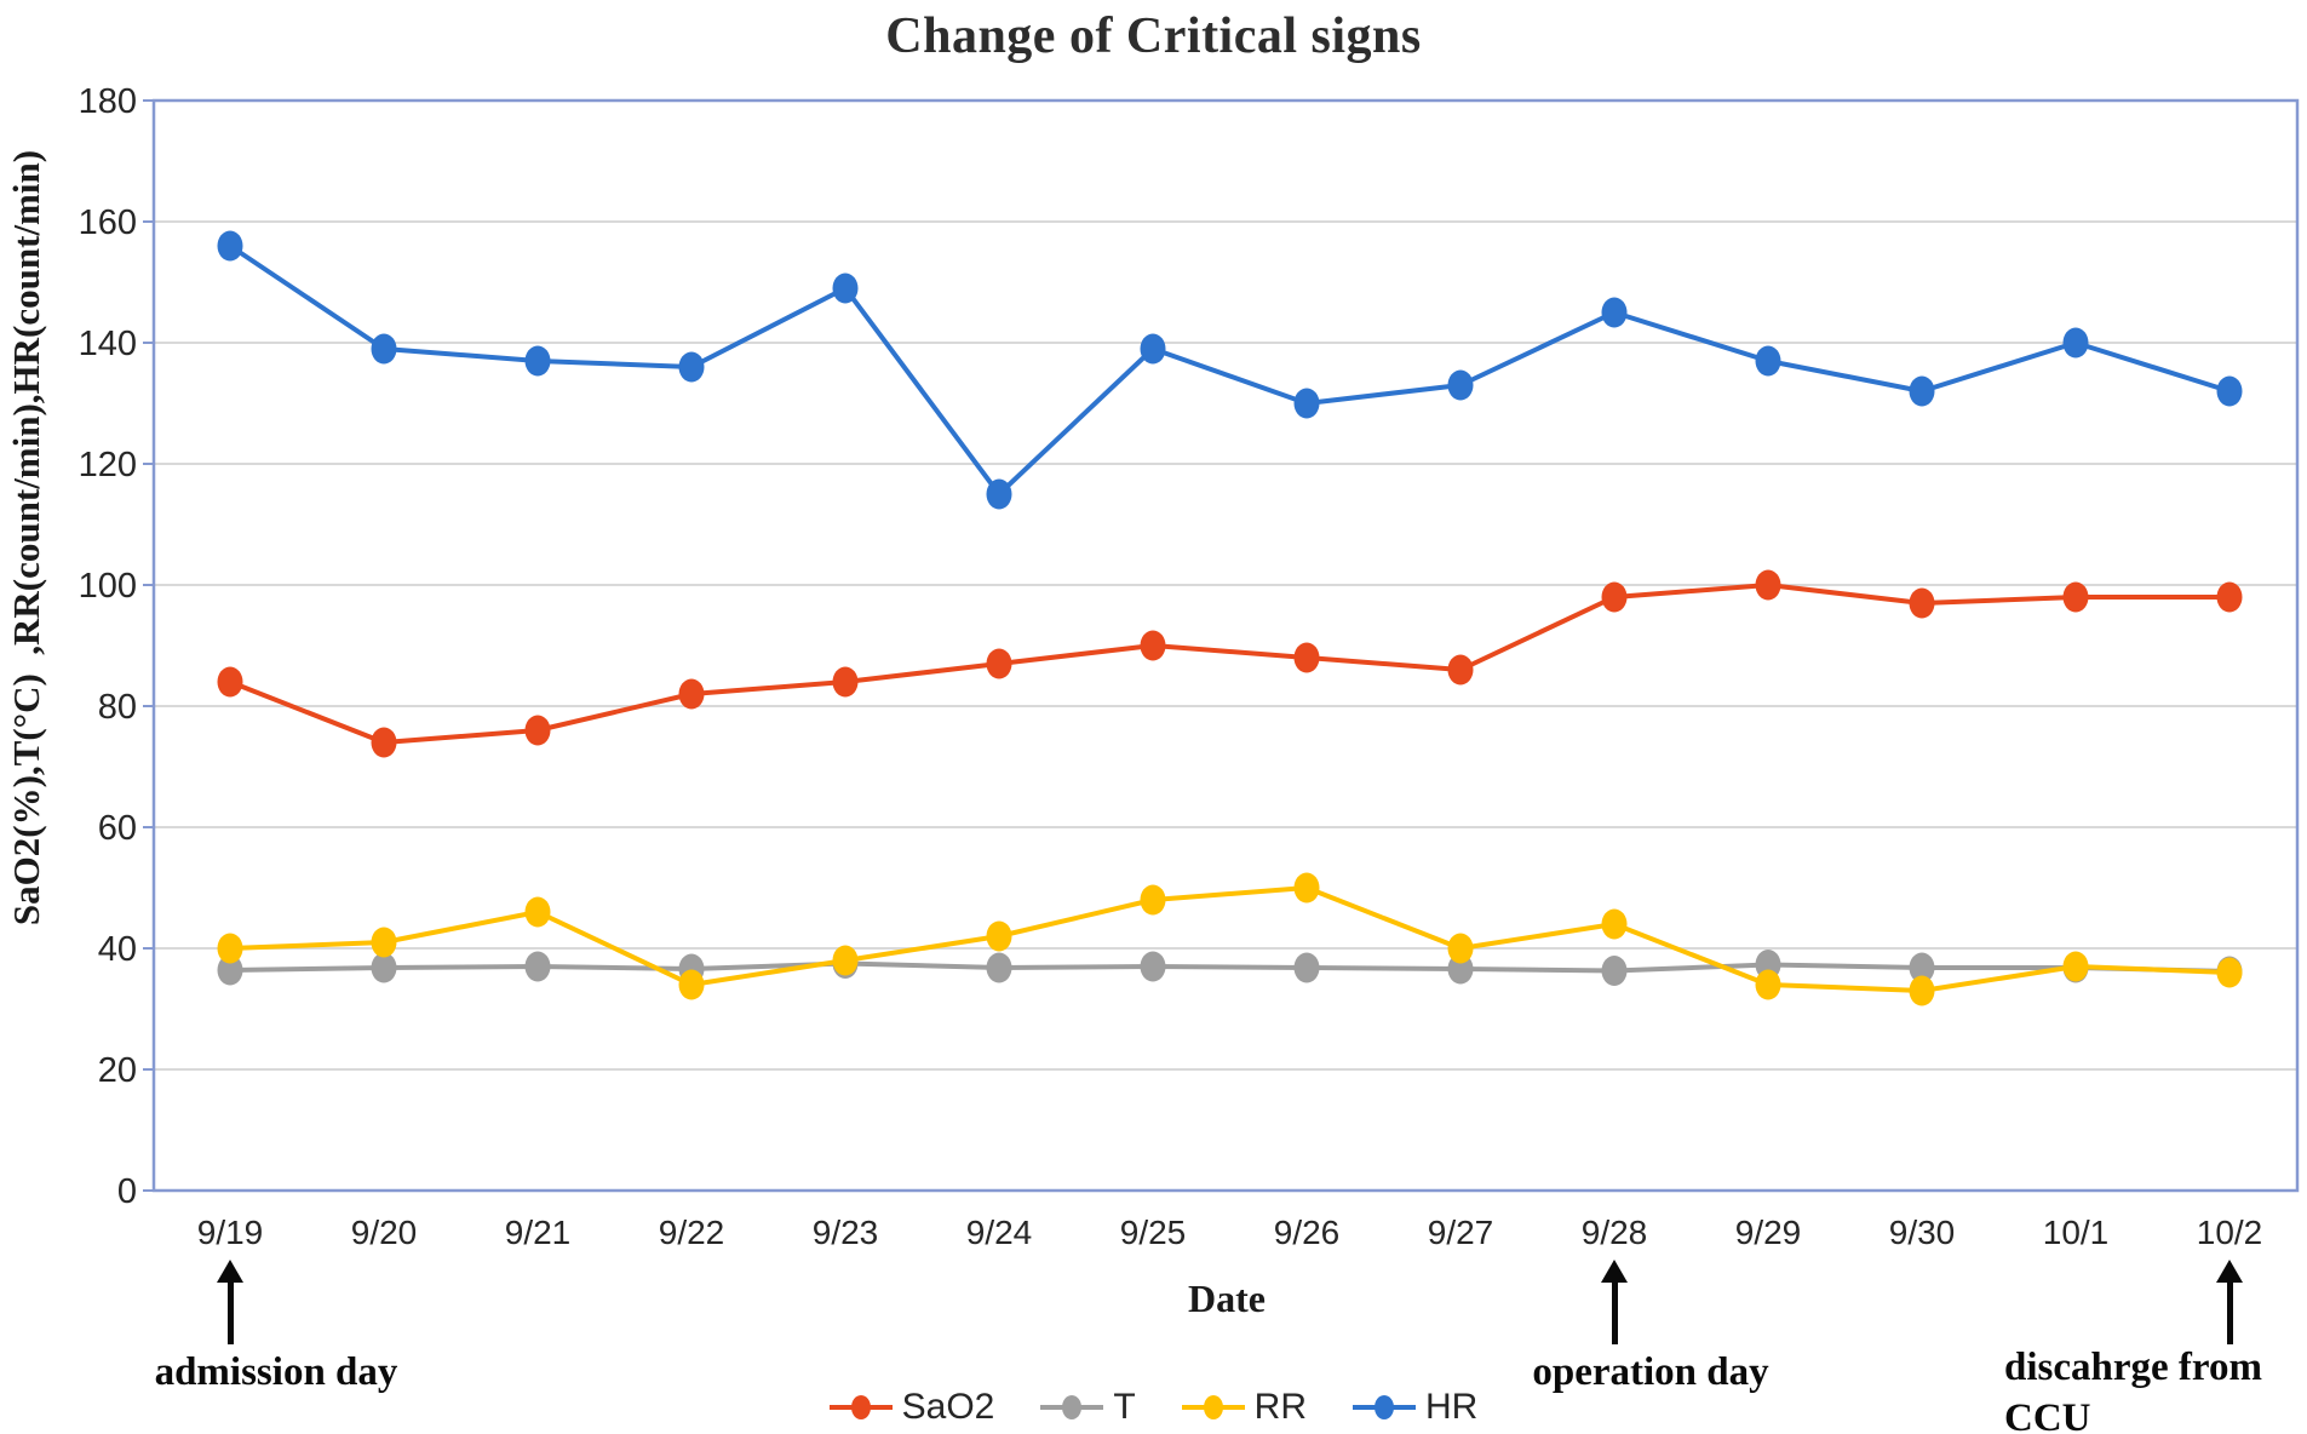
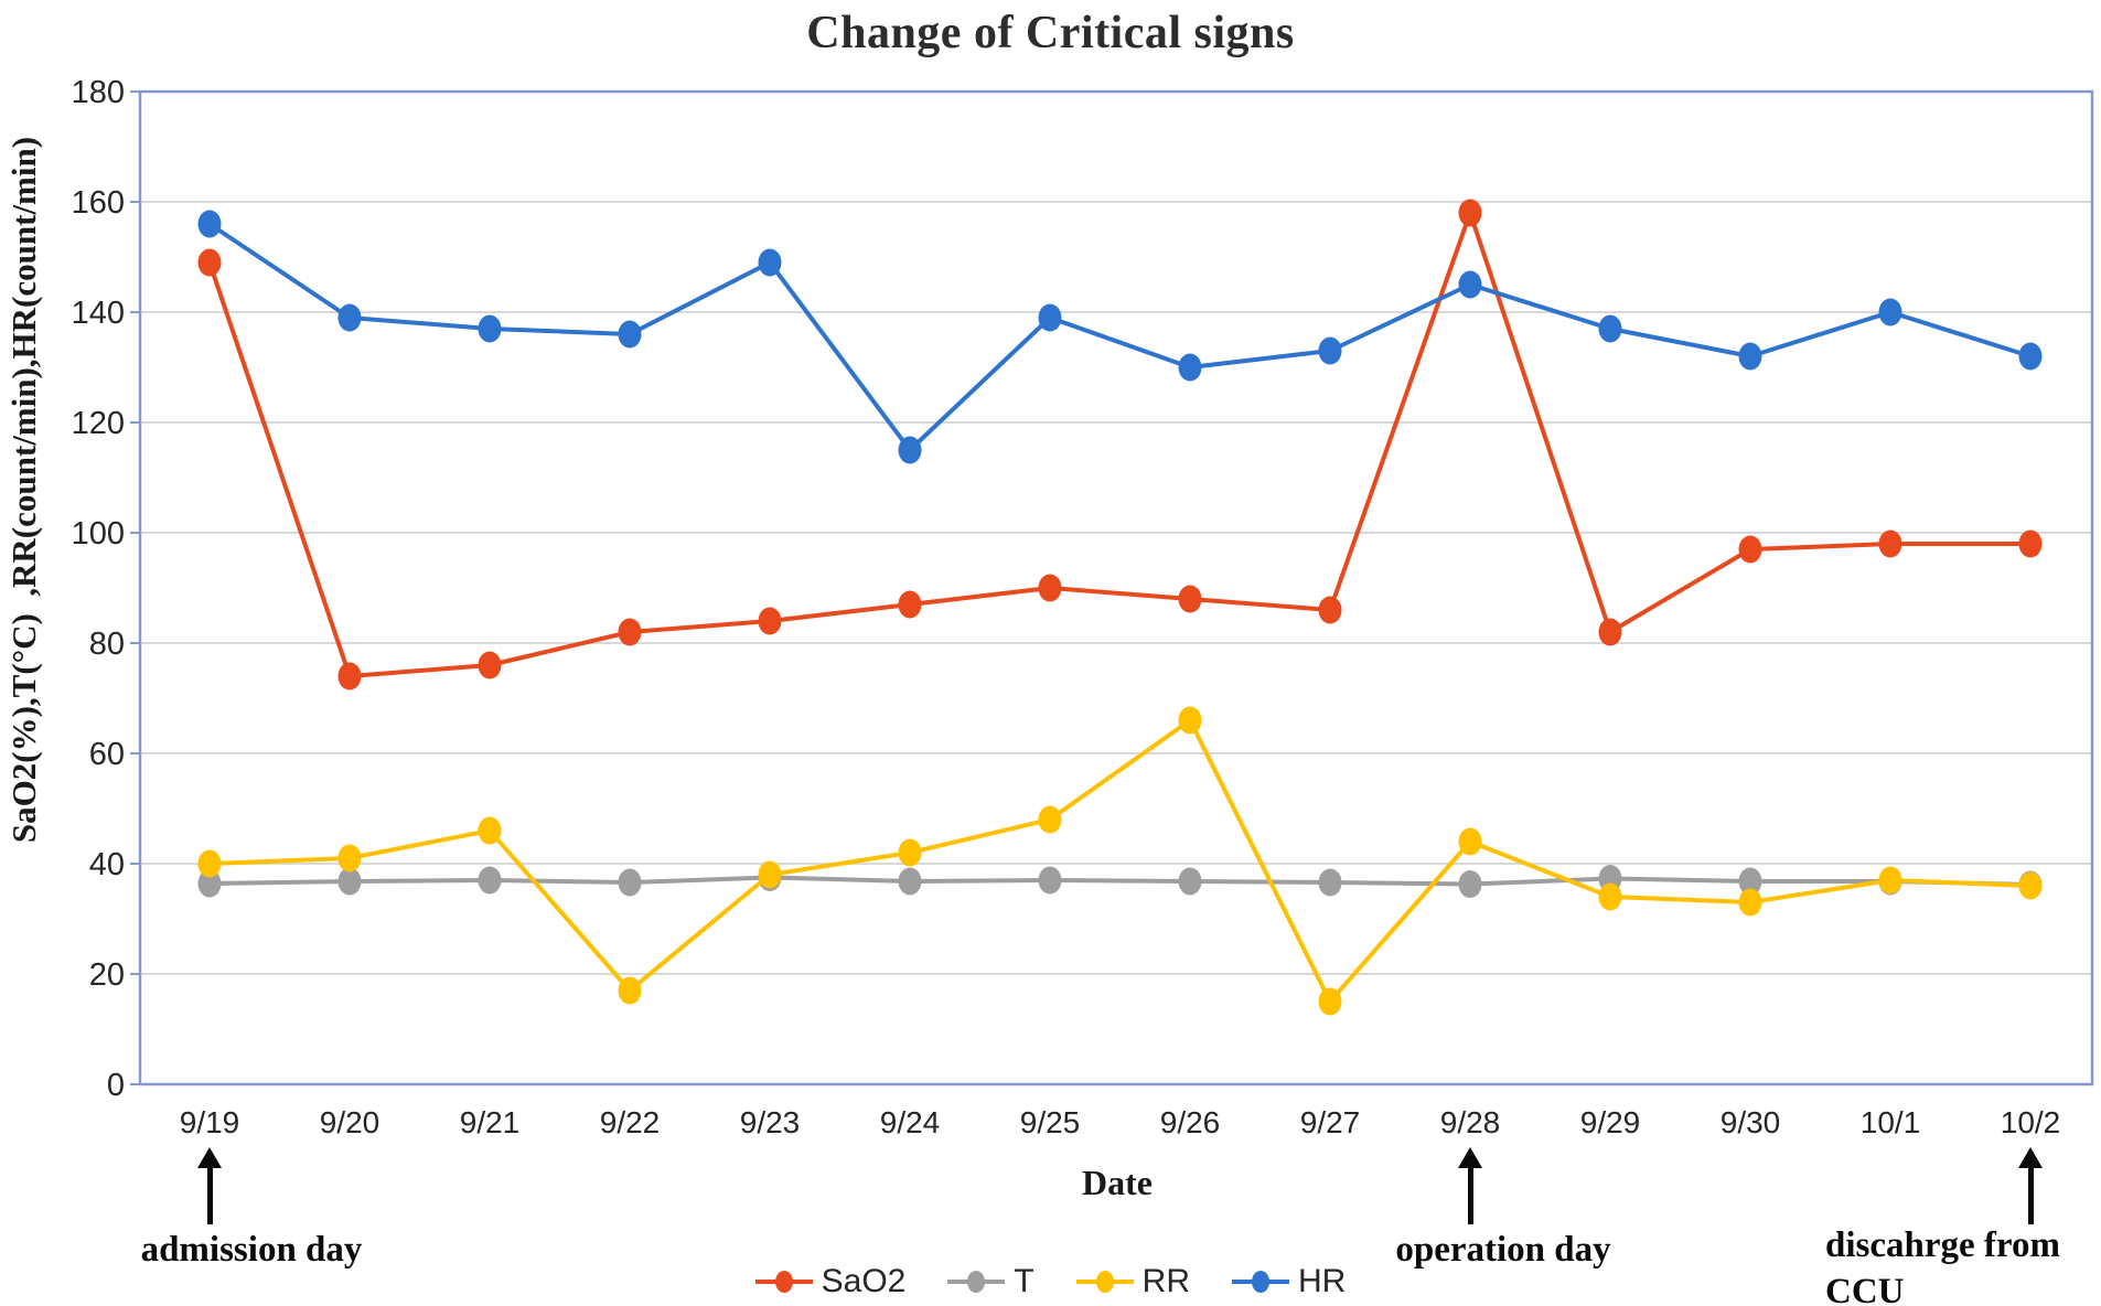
SaO2/9/19: 84 -> 149
RR/9/22: 34 -> 17
RR/9/26: 50 -> 66
RR/9/27: 40 -> 15
SaO2/9/28: 98 -> 158
SaO2/9/29: 100 -> 82
